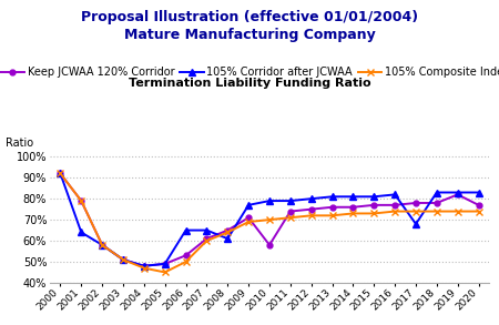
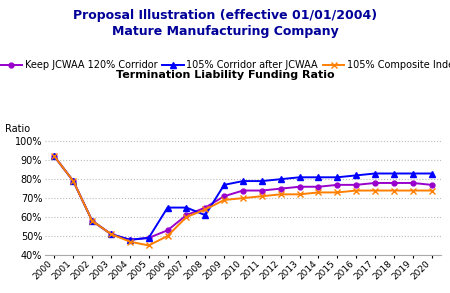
105% Corridor after JCWAA/2001: 64% -> 79%
Keep JCWAA 120% Corridor/2010: 58% -> 74%
105% Corridor after JCWAA/2017: 68% -> 83%
Keep JCWAA 120% Corridor/2019: 82% -> 78%
